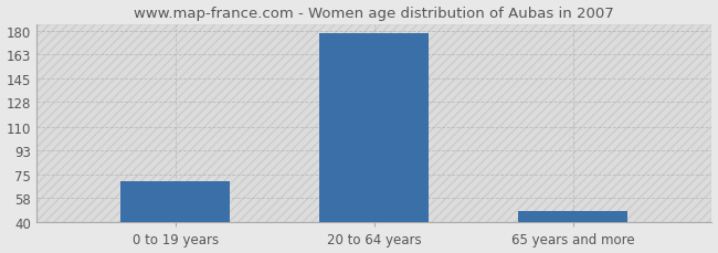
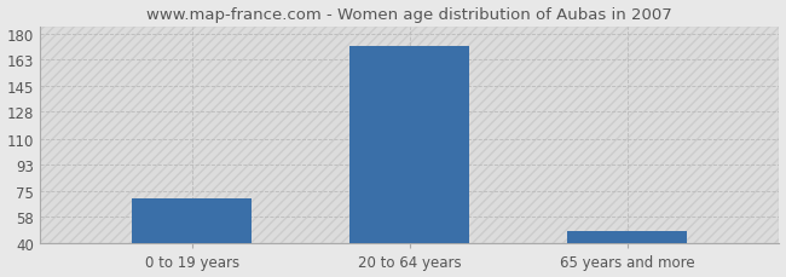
20 to 64 years: 178 -> 172
